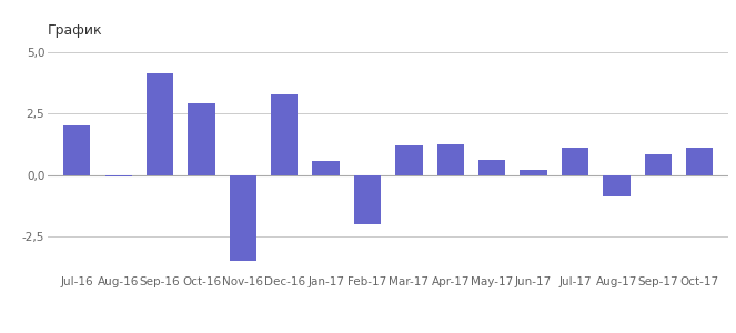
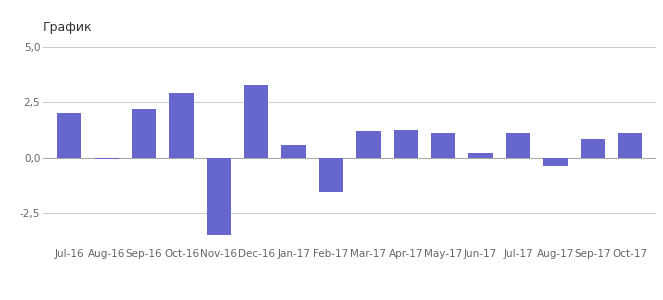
Sep-16: 4,15 -> 2,20
Feb-17: -2,00 -> -1,55
May-17: 0,60 -> 1,10
Aug-17: -0,90 -> -0,40
